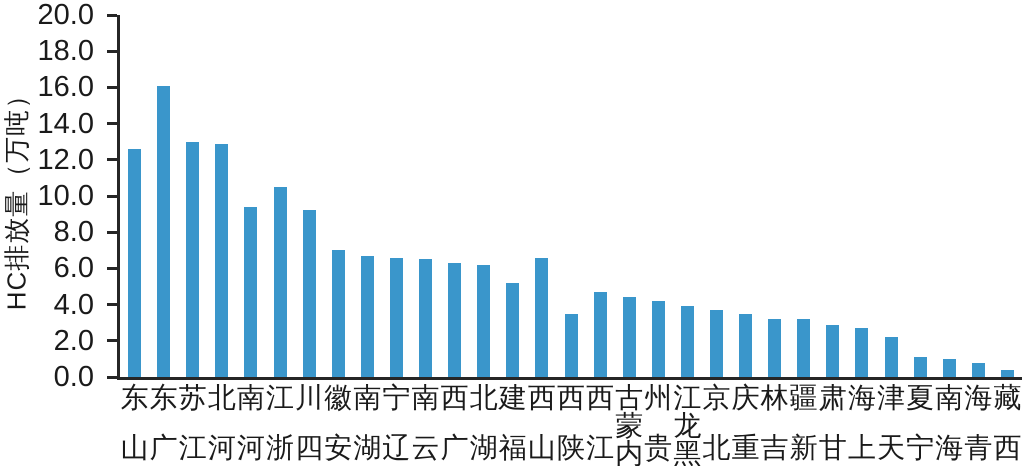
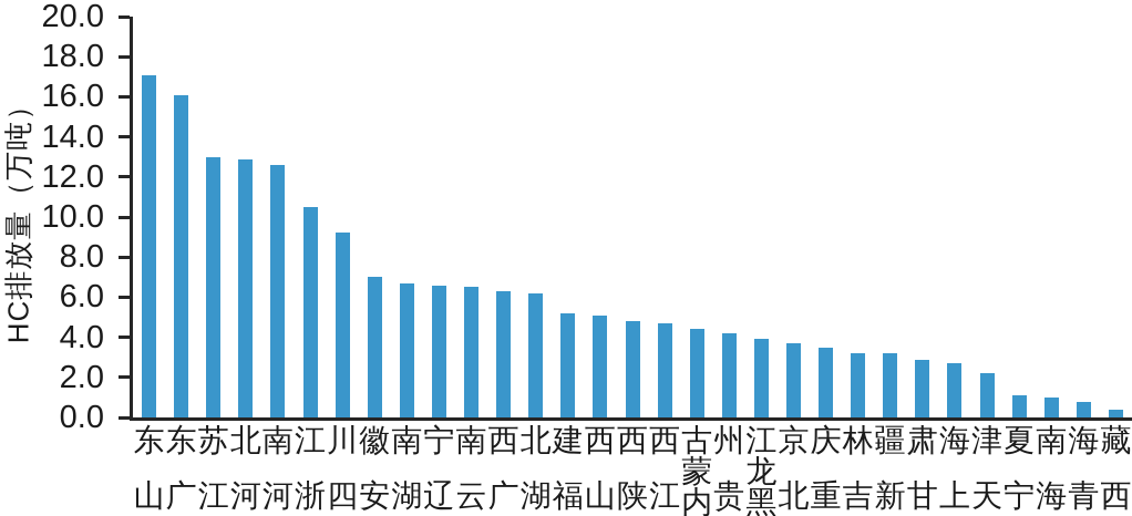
山东: 12.6 -> 17.1
河南: 9.4 -> 12.6
山西: 6.6 -> 5.1
陕西: 3.5 -> 4.8
